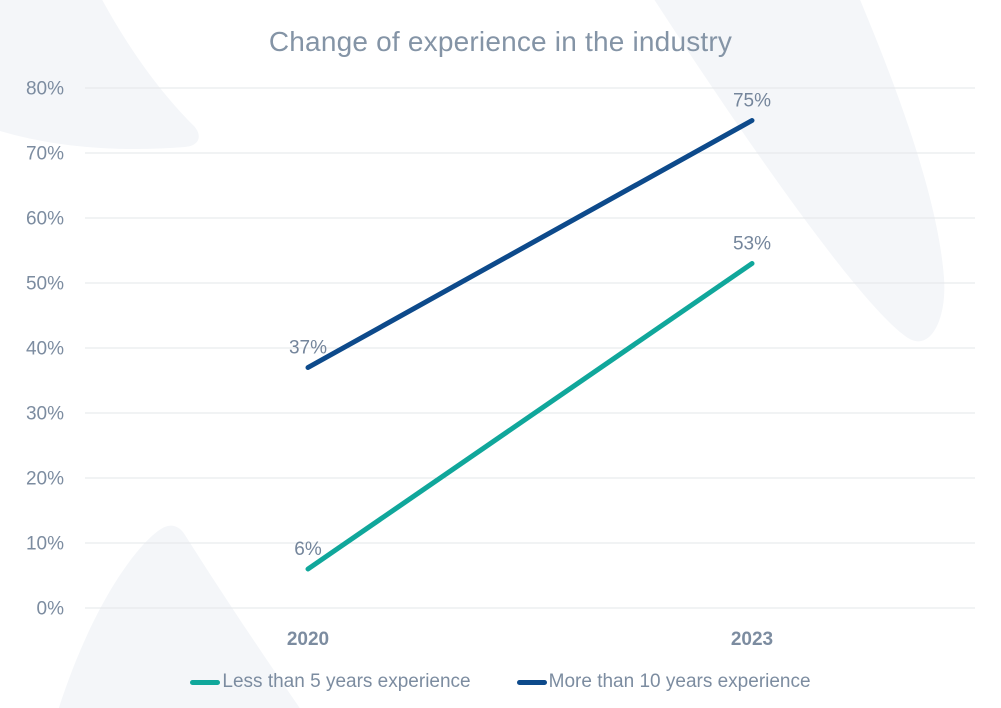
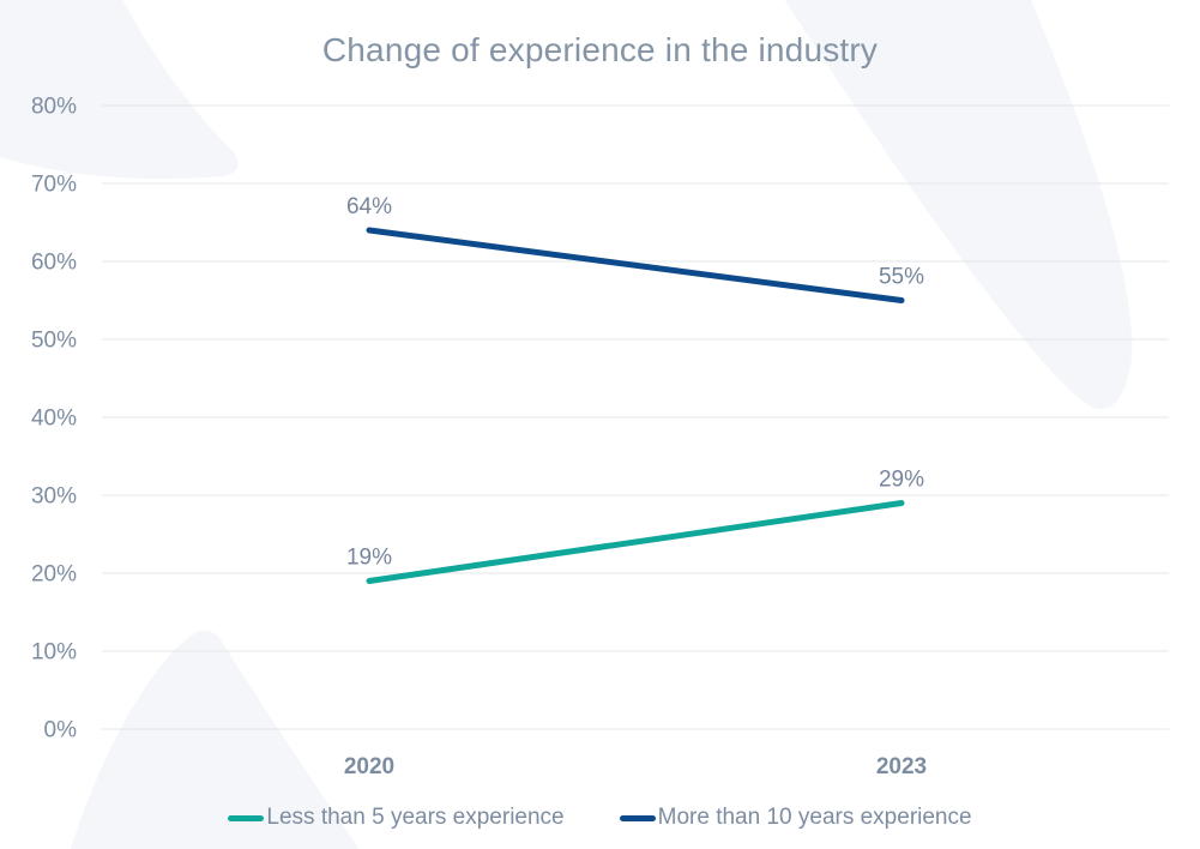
Less than 5 years experience/2020: 6% -> 19%
More than 10 years experience/2020: 37% -> 64%
Less than 5 years experience/2023: 53% -> 29%
More than 10 years experience/2023: 75% -> 55%
